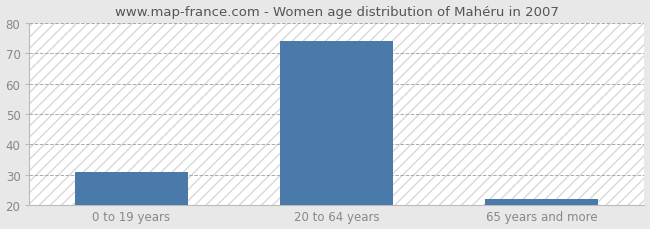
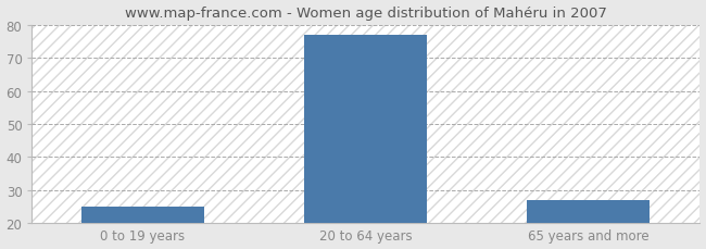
0 to 19 years: 31 -> 25
20 to 64 years: 74 -> 77
65 years and more: 22 -> 27
